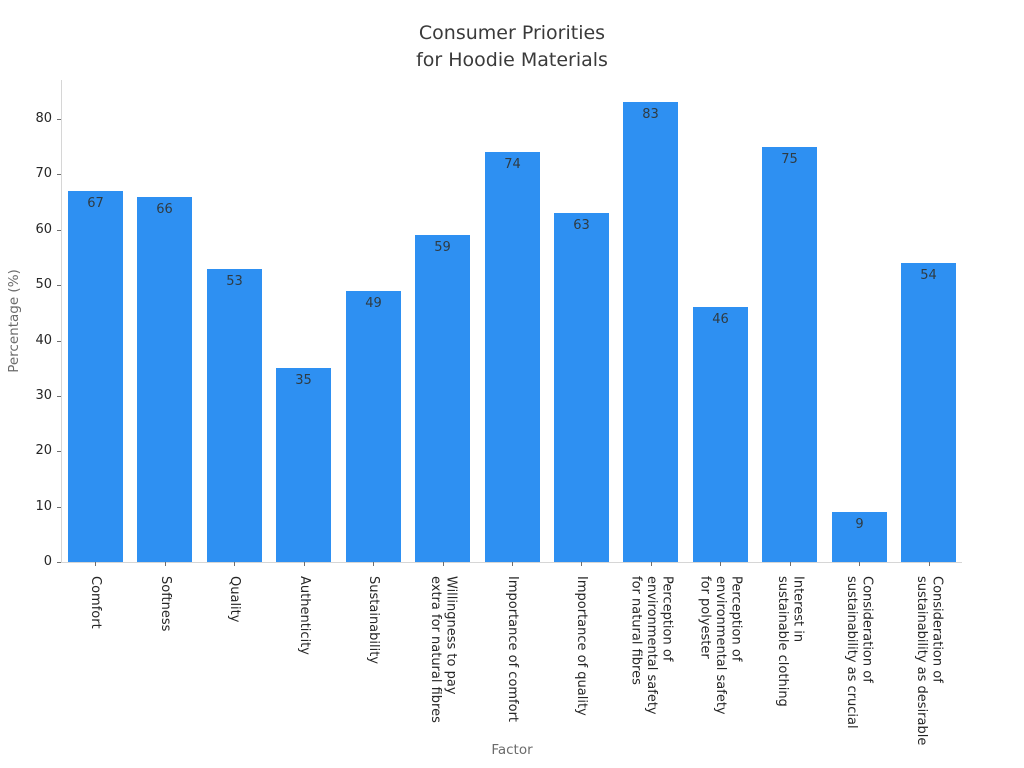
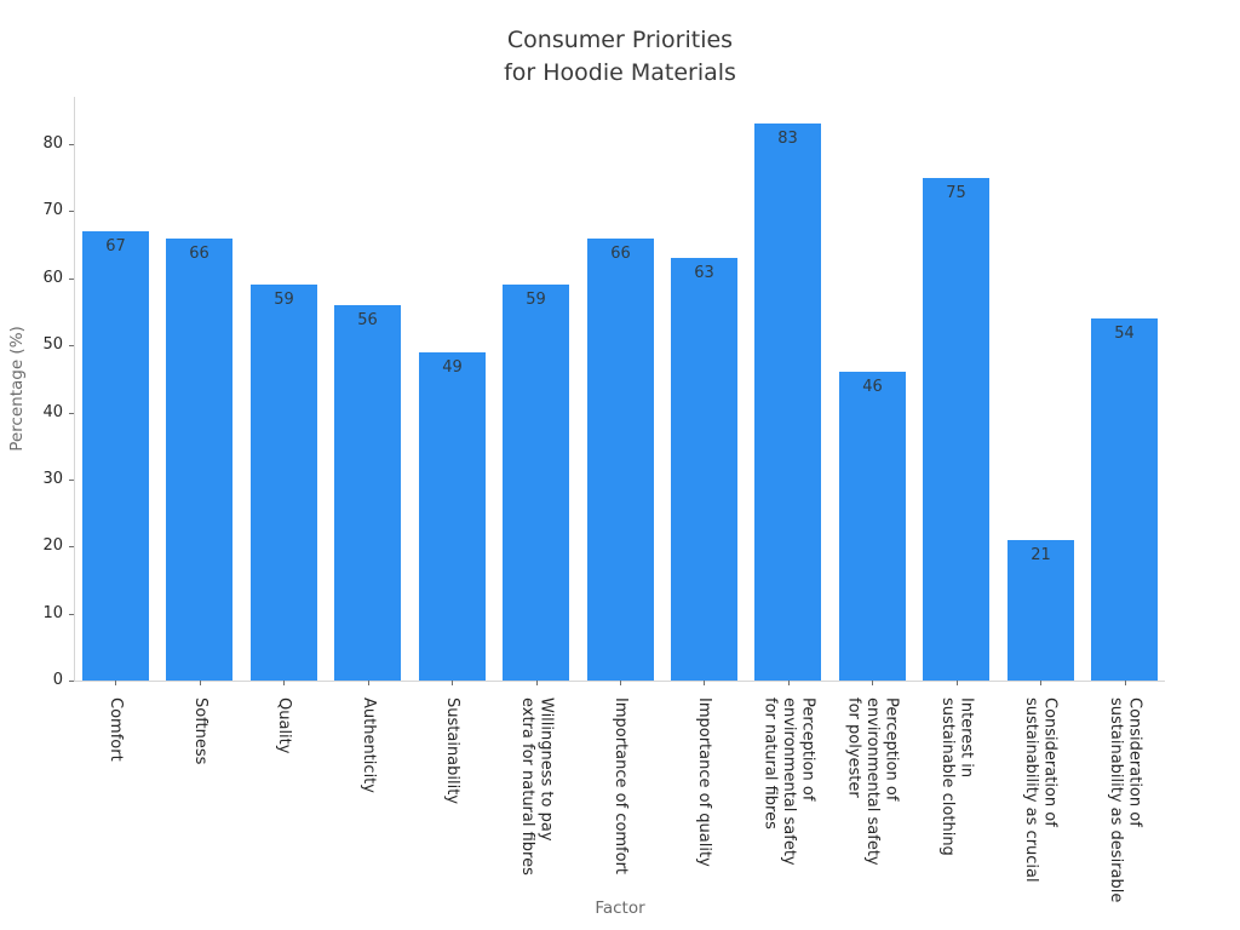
Quality: 53 -> 59
Authenticity: 35 -> 56
Importance of comfort: 74 -> 66
Consideration of sustainability as crucial: 9 -> 21
